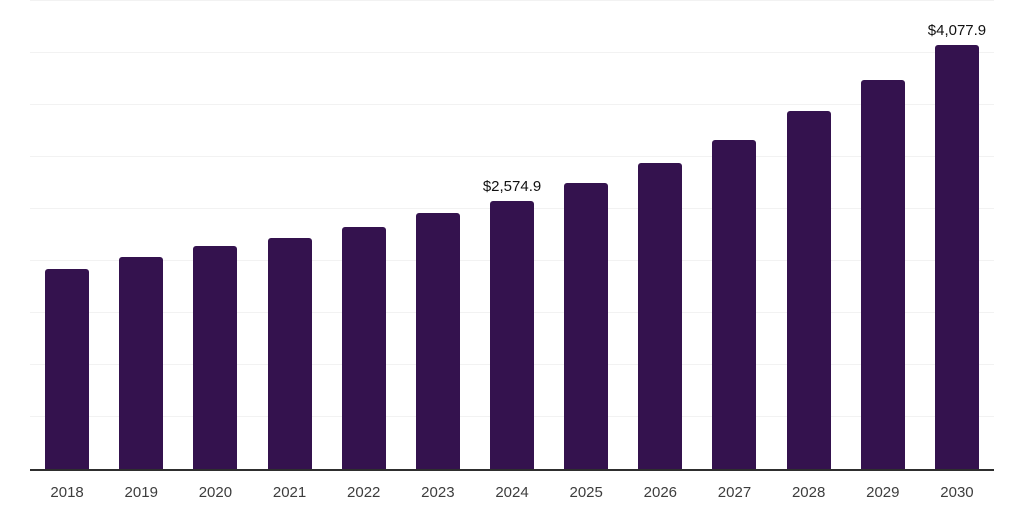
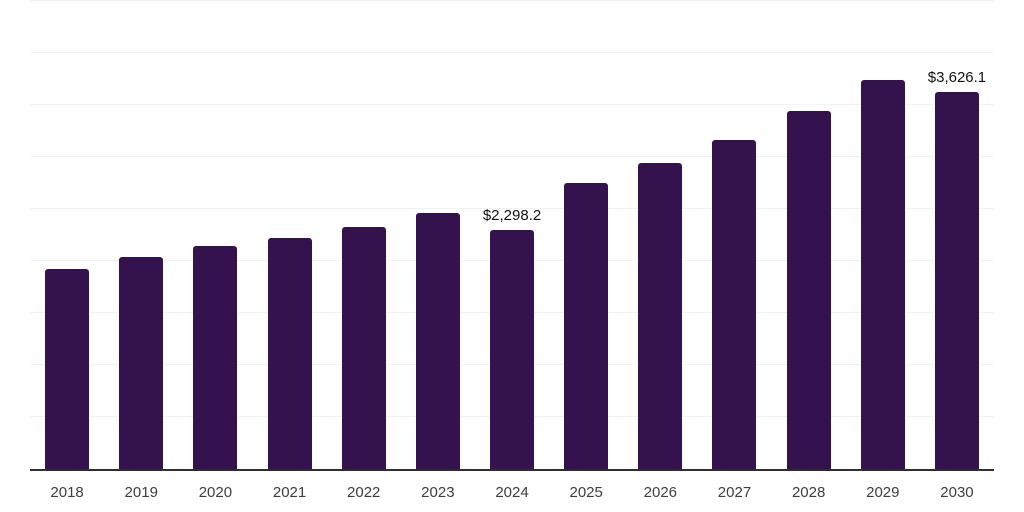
2024: $2,574.9 -> $2,298.2
2030: $4,077.9 -> $3,626.1
